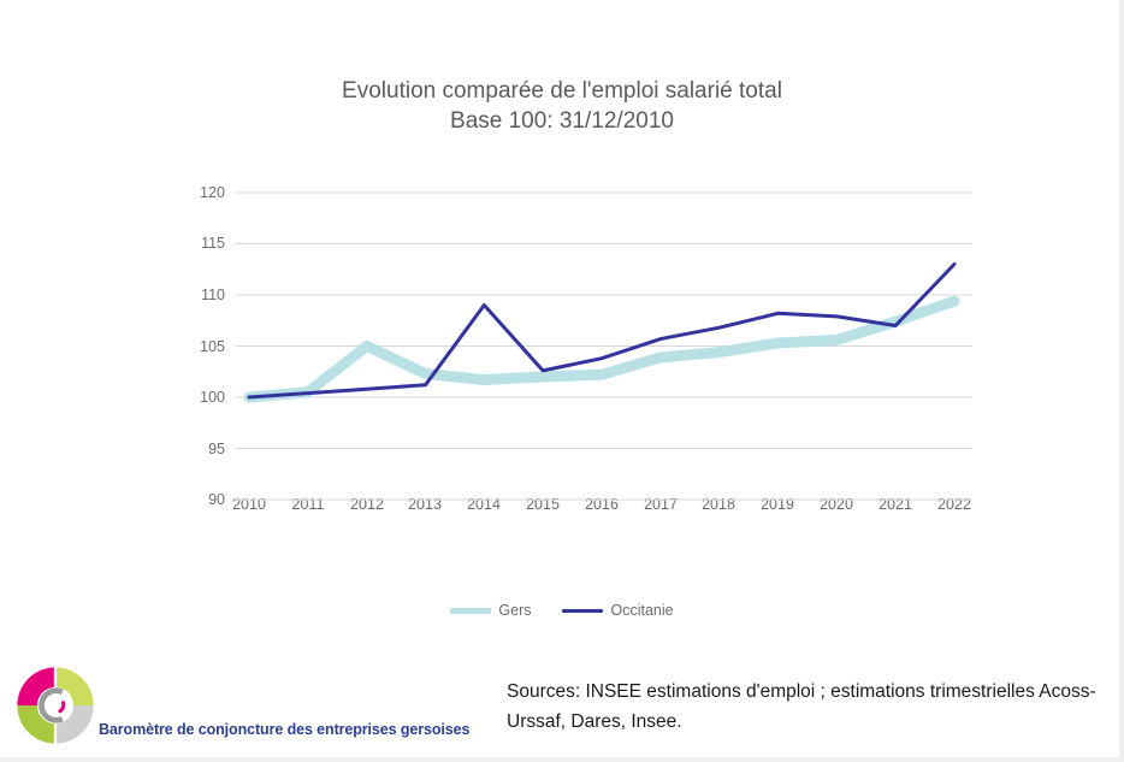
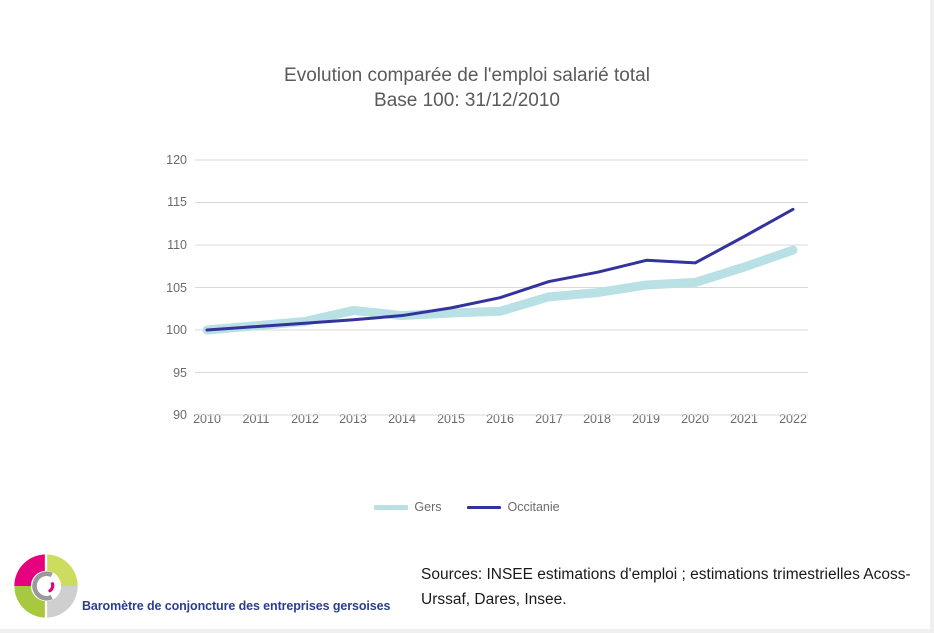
Gers/2012: 105 -> 101
Occitanie/2014: 109 -> 102
Occitanie/2021: 107 -> 111
Occitanie/2022: 113 -> 114
